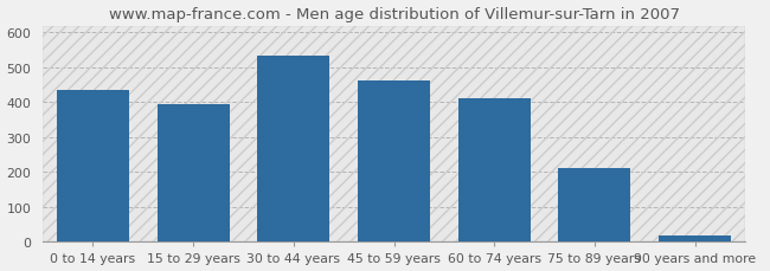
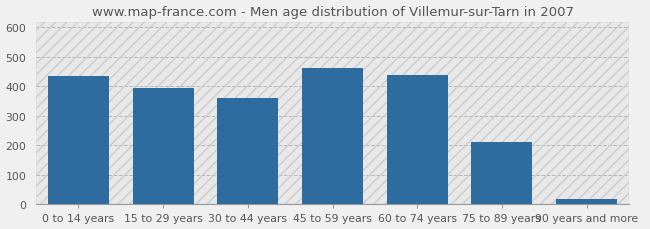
30 to 44 years: 535 -> 360
60 to 74 years: 412 -> 440
